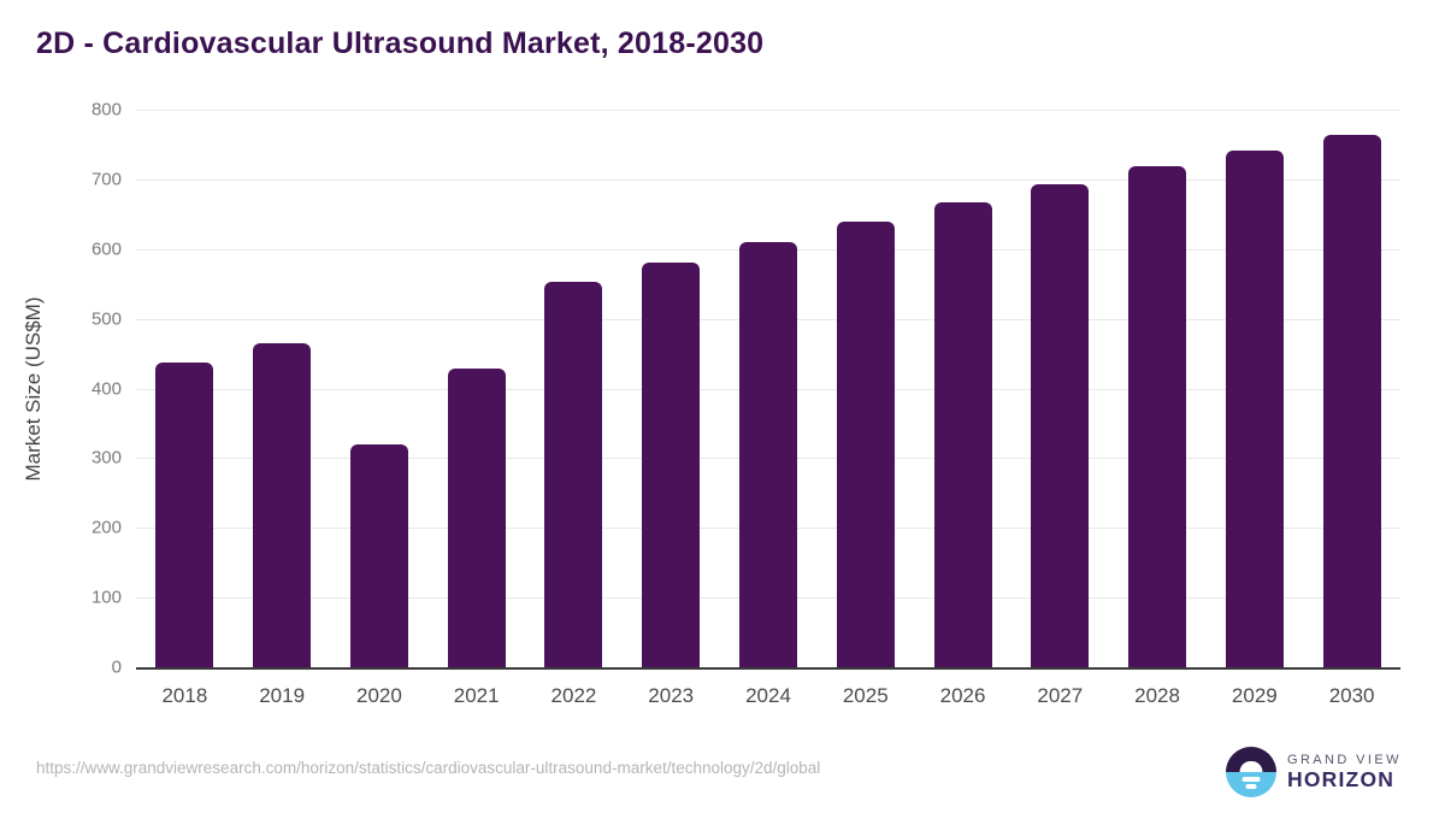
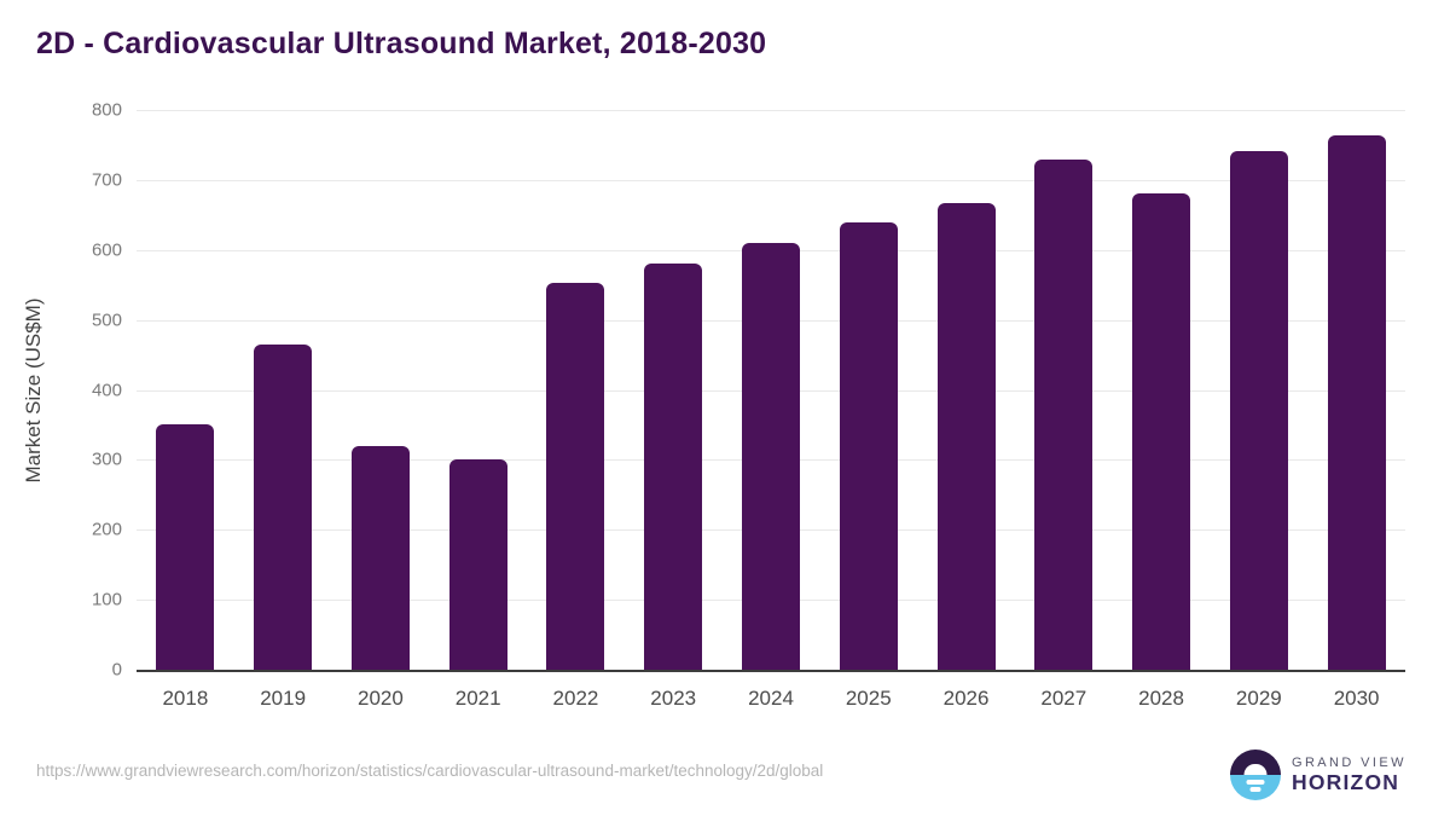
2018: 440 -> 350
2021: 430 -> 300
2027: 690 -> 730
2028: 720 -> 680
